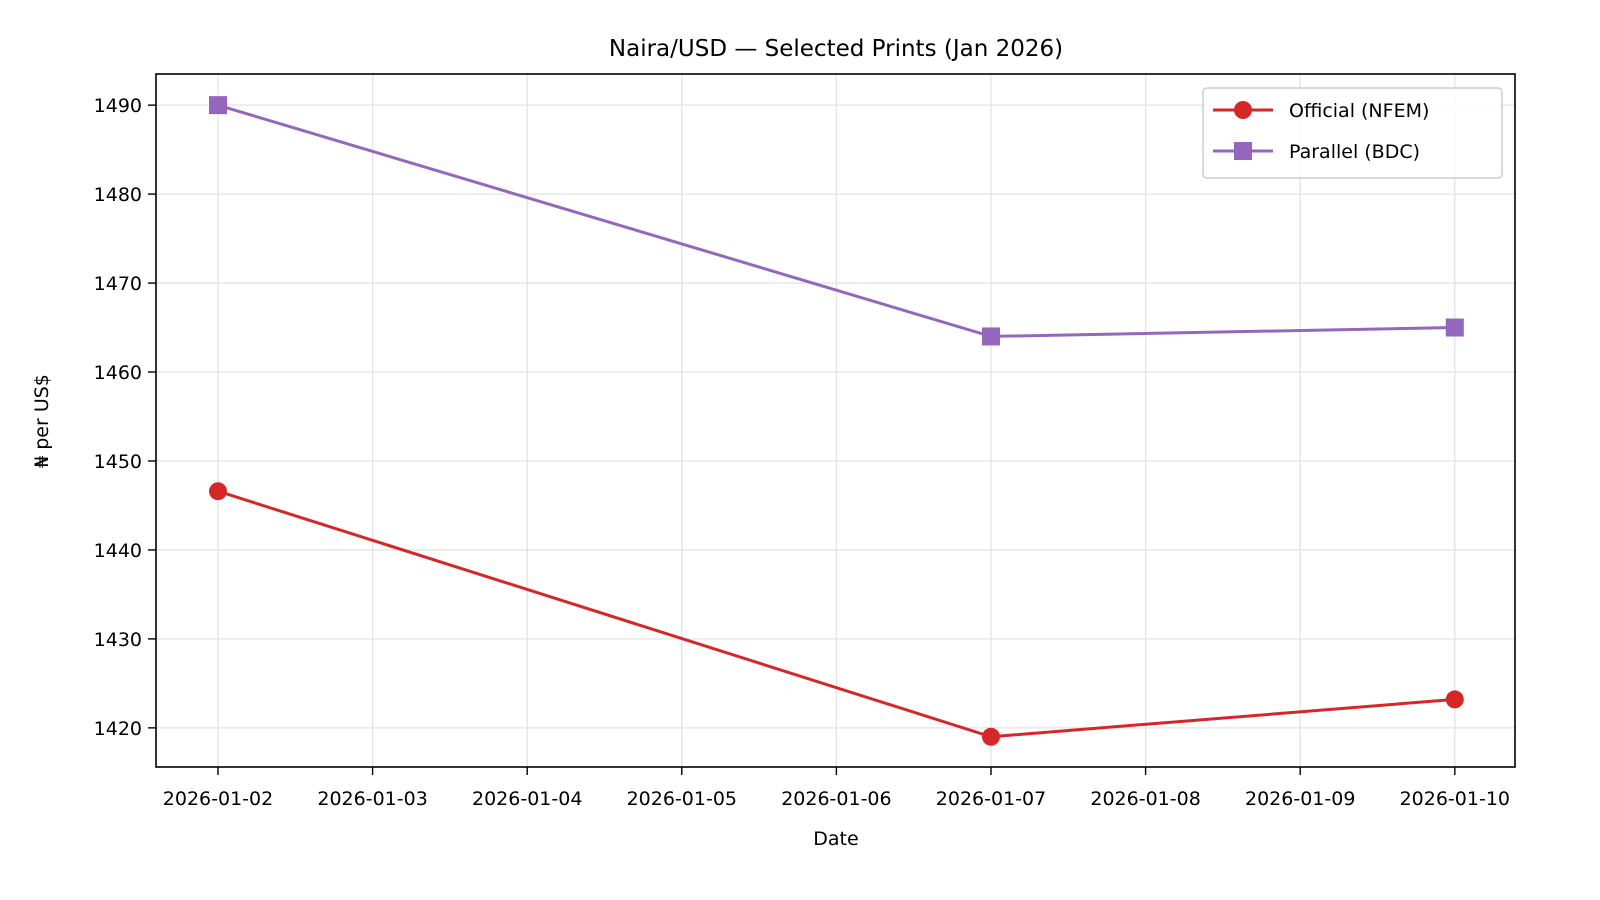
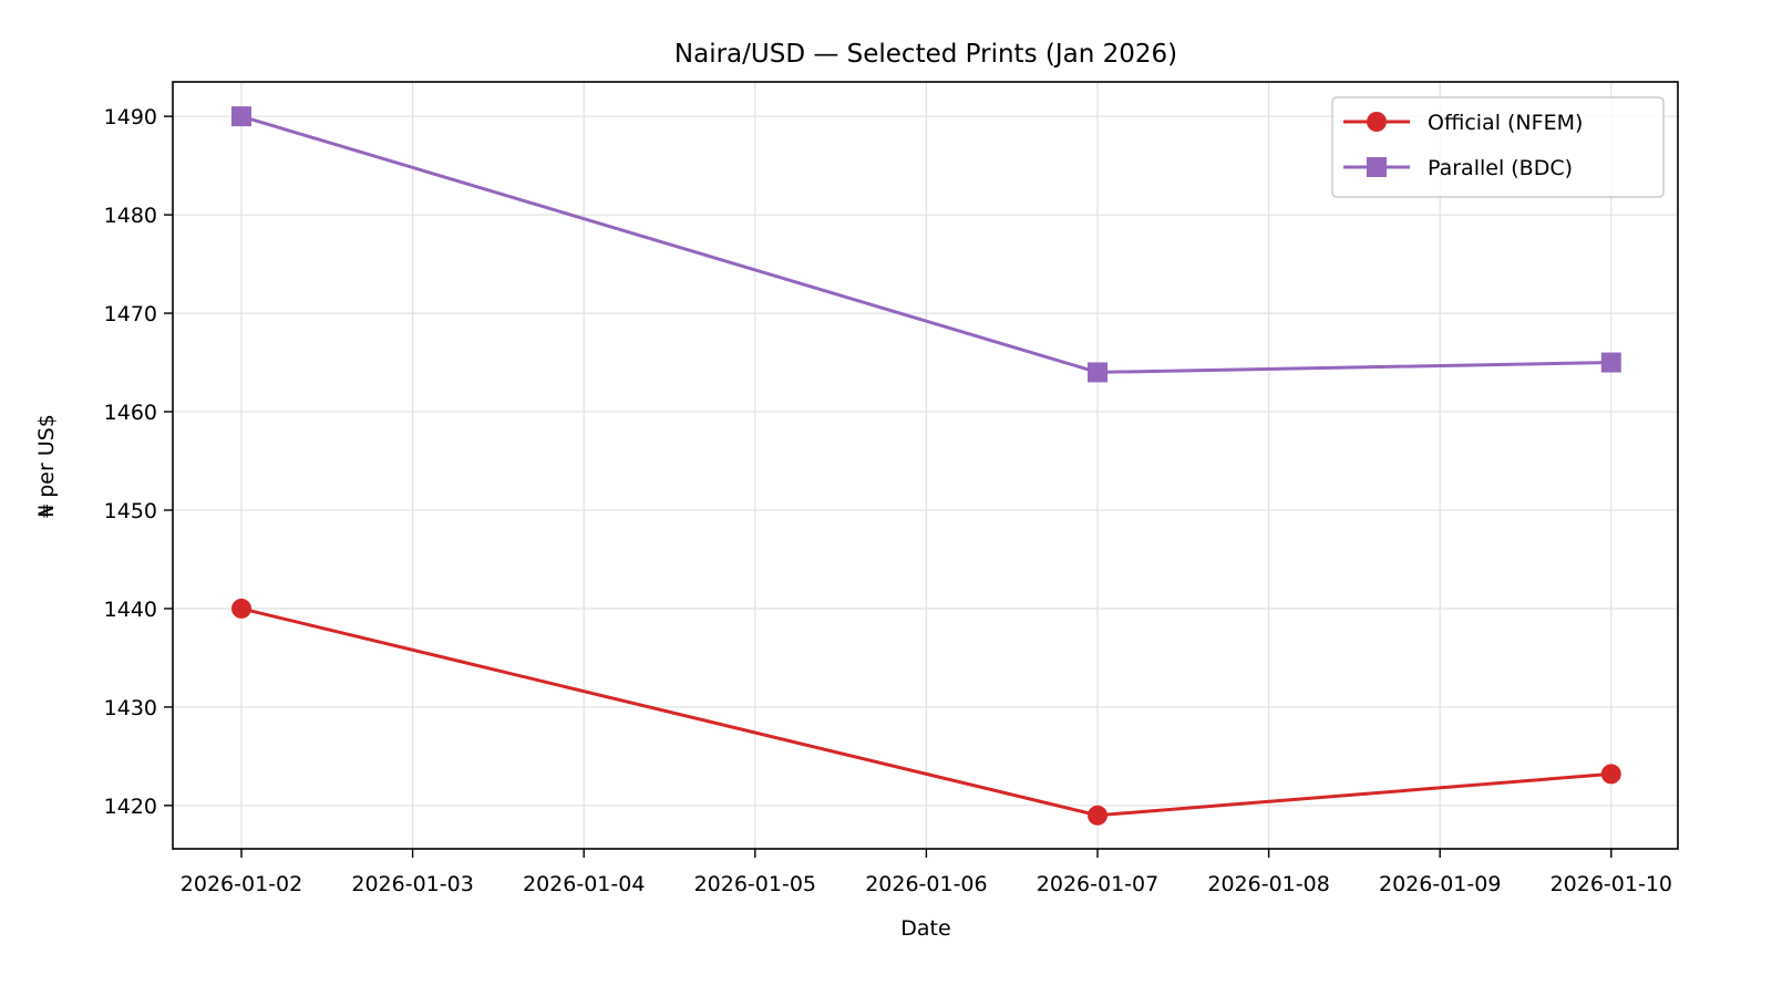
Official (NFEM)/2026-01-02: 1447 -> 1440
